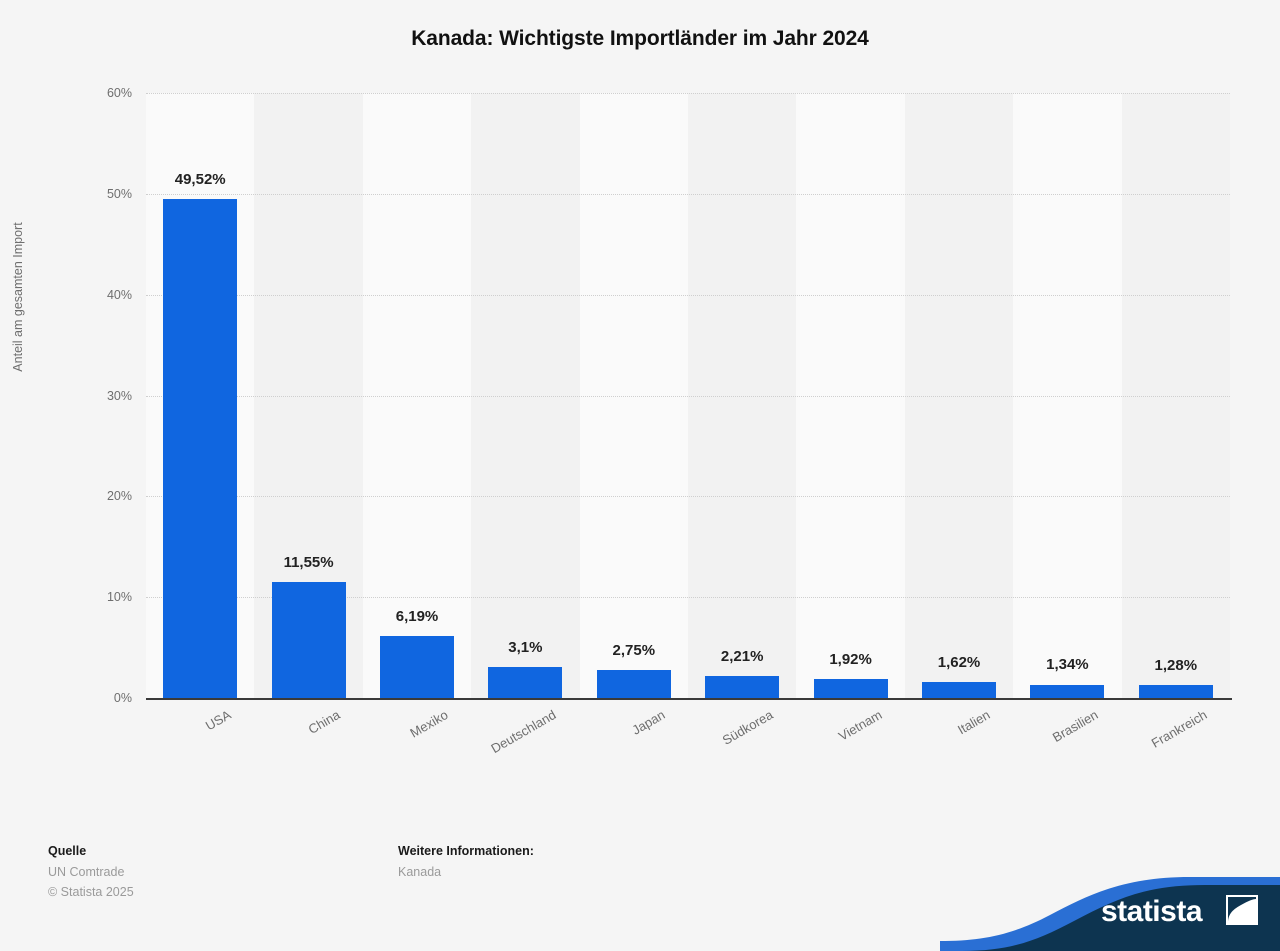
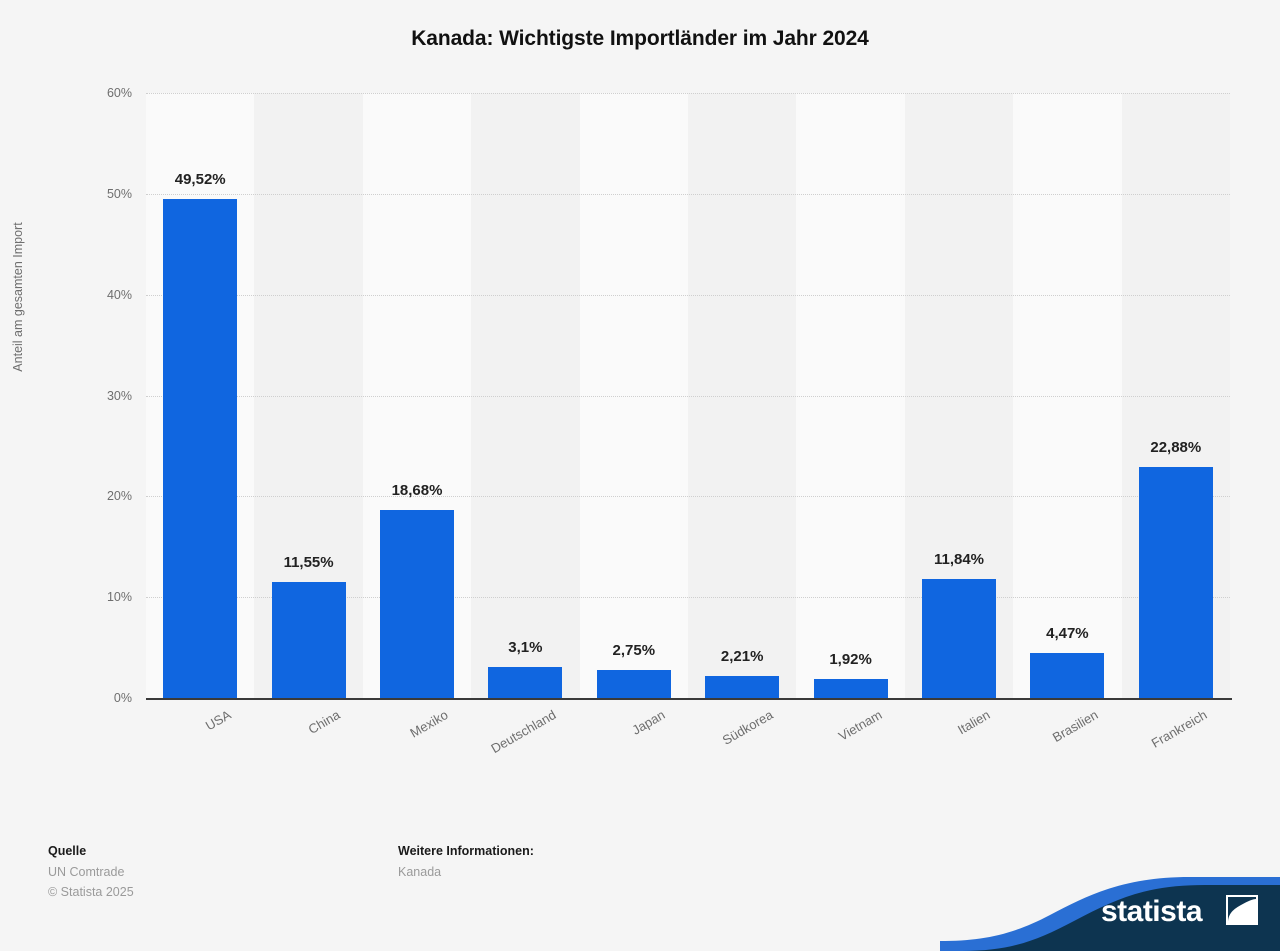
Mexiko: 6,19% -> 18,68%
Italien: 1,62% -> 11,84%
Brasilien: 1,34% -> 4,47%
Frankreich: 1,28% -> 22,88%
